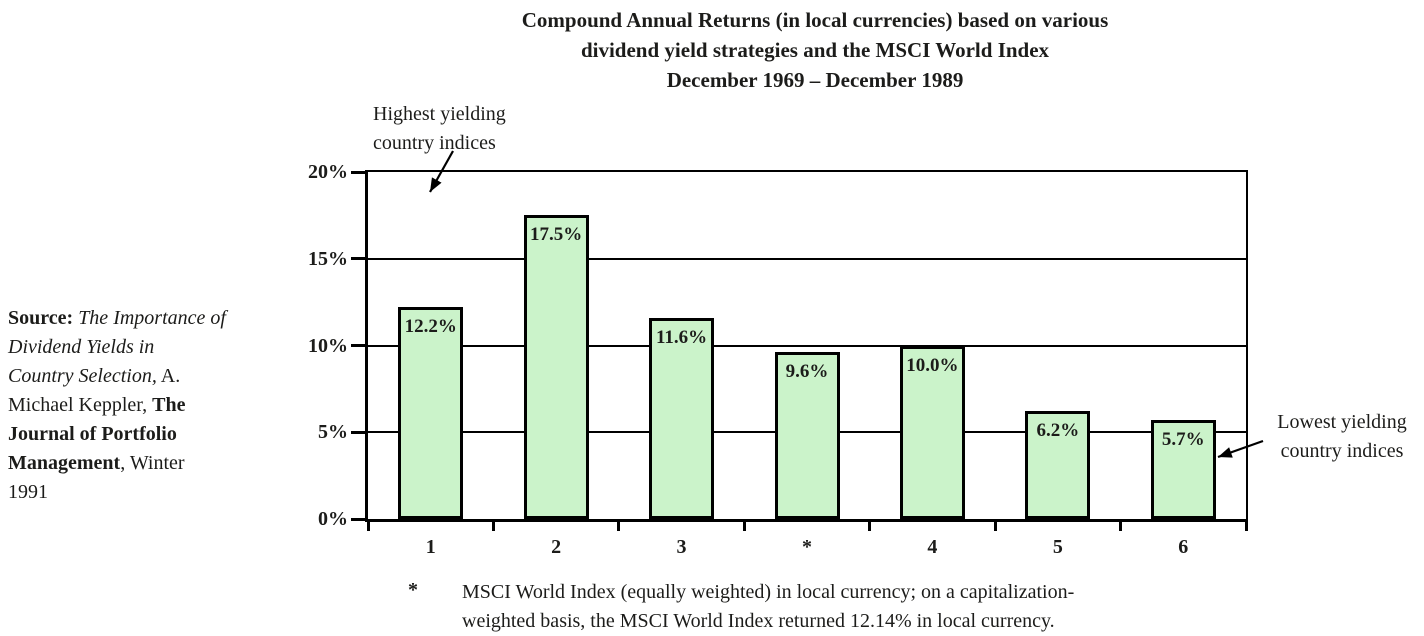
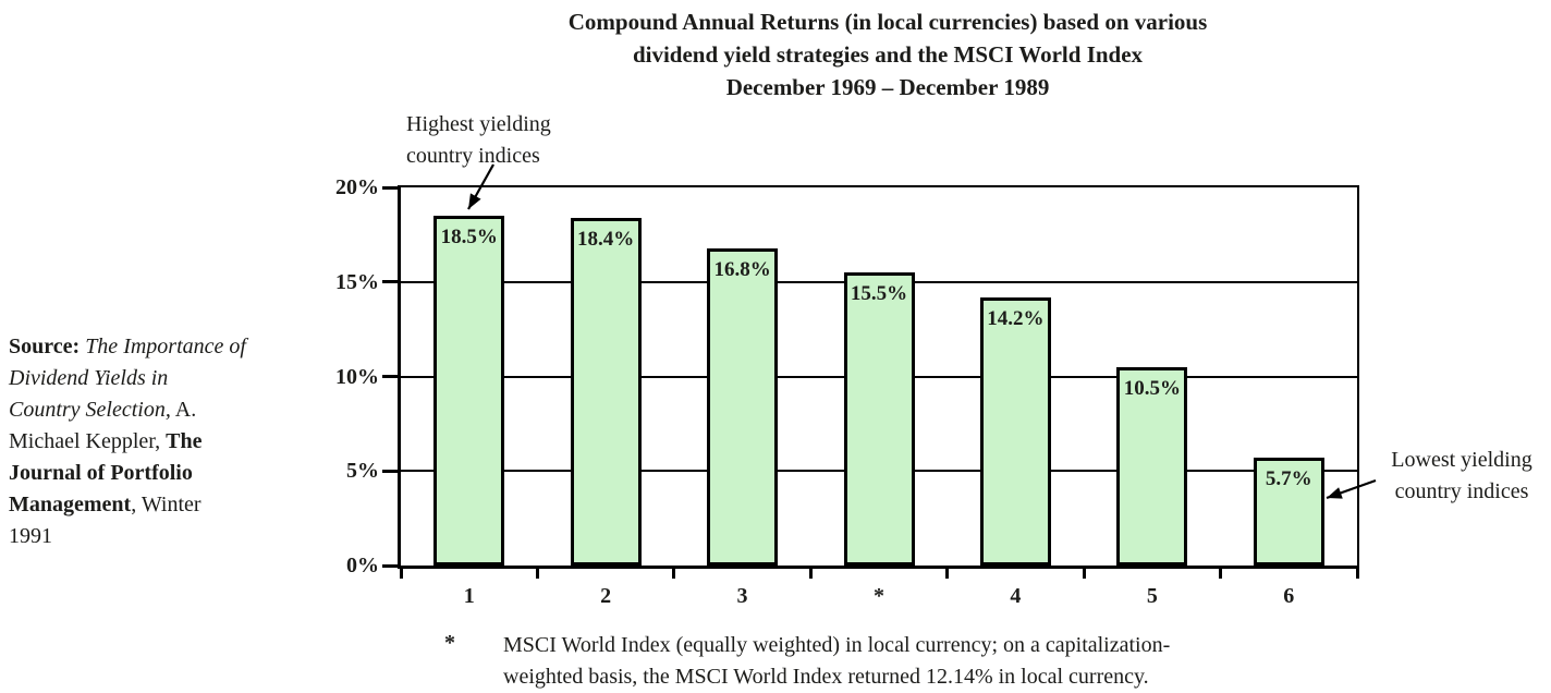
1: 12.2% -> 18.5%
2: 17.5% -> 18.4%
3: 11.6% -> 16.8%
*: 9.6% -> 15.5%
4: 10.0% -> 14.2%
5: 6.2% -> 10.5%
